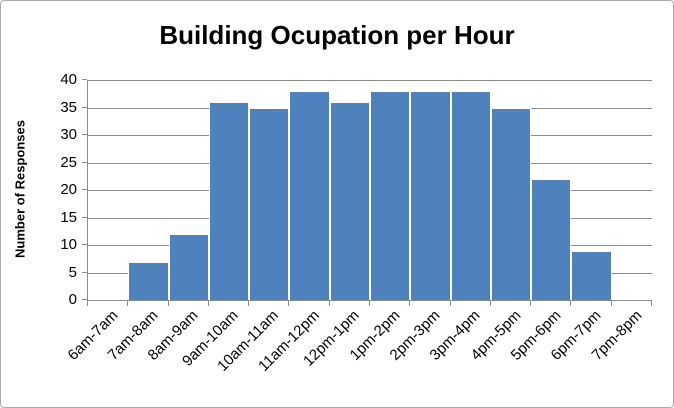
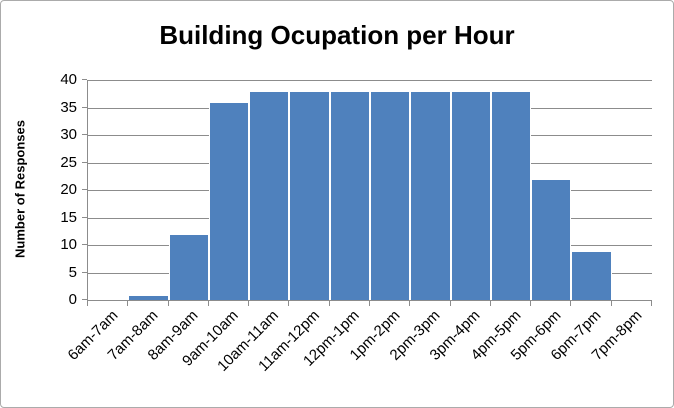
7am-8am: 7 -> 1
10am-11am: 35 -> 38
12pm-1pm: 36 -> 38
4pm-5pm: 35 -> 38
